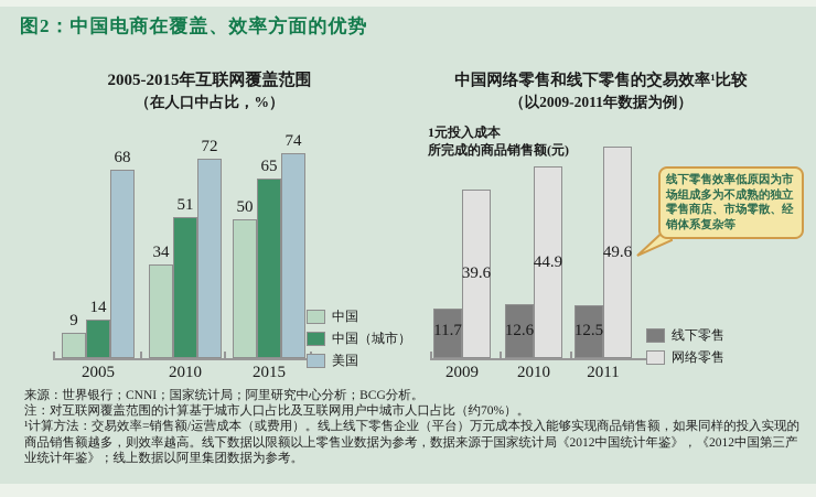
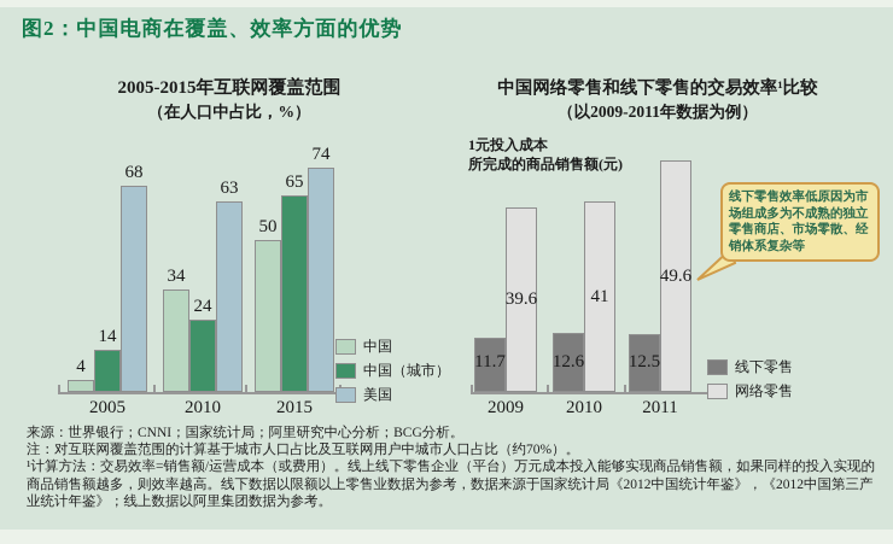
2005-2015年互联网覆盖范围/中国/2005: 9 -> 4
2005-2015年互联网覆盖范围/中国（城市）/2010: 51 -> 24
2005-2015年互联网覆盖范围/美国/2010: 72 -> 63
中国网络零售和线下零售的交易效率¹比较/网络零售/2010: 44.9 -> 41
